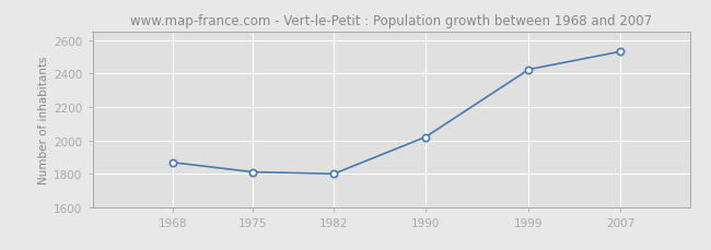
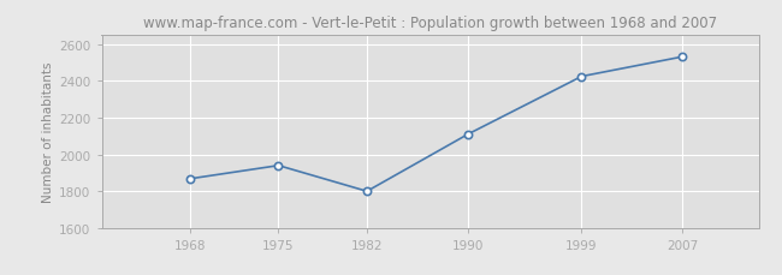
1975: 1810 -> 1940
1990: 2020 -> 2110
